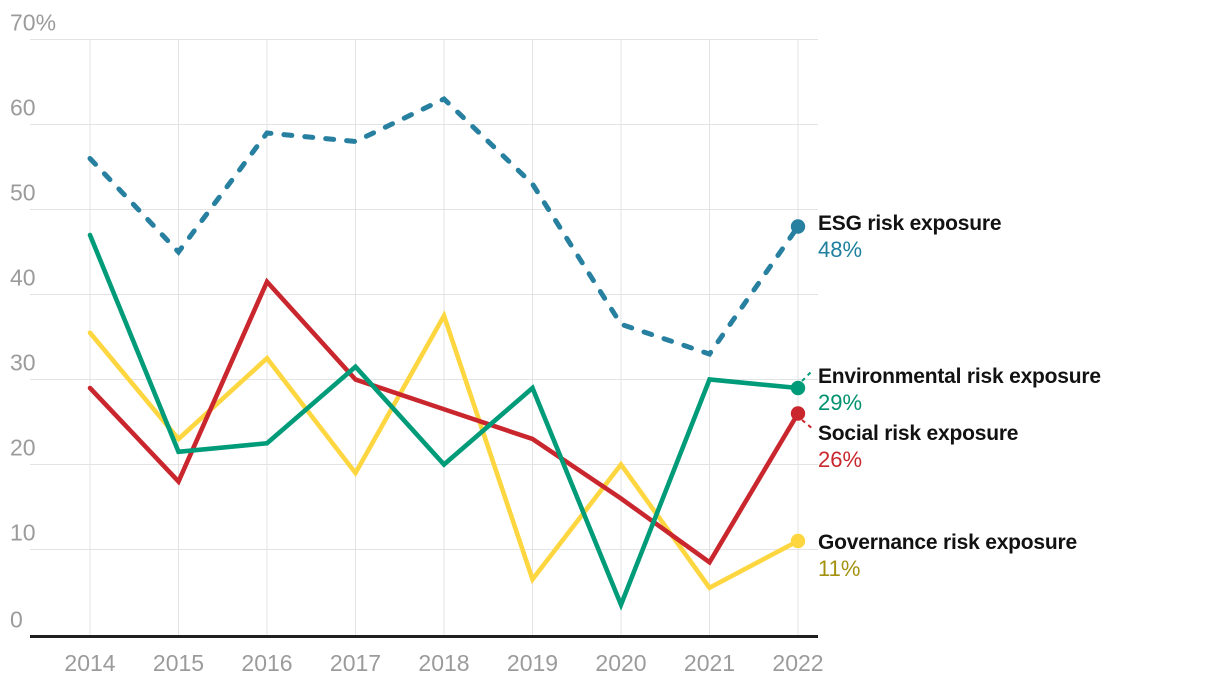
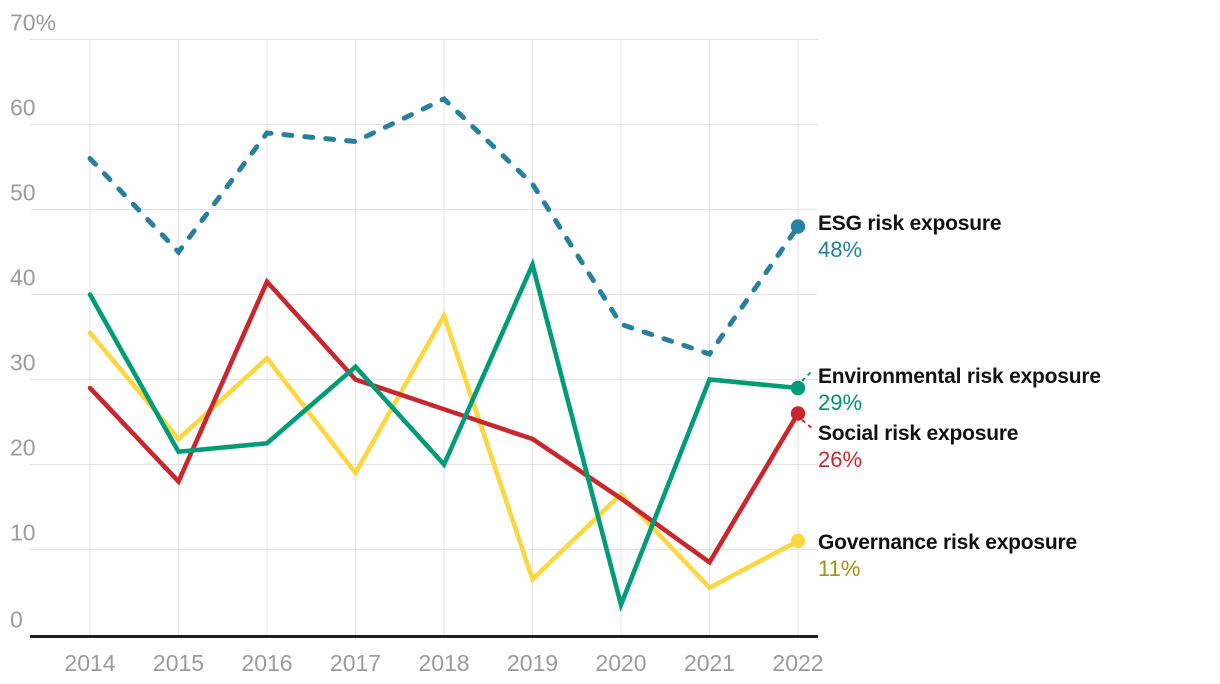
Environmental risk exposure/2014: 47% -> 40%
Environmental risk exposure/2019: 29% -> 44%
Governance risk exposure/2020: 20% -> 16%
